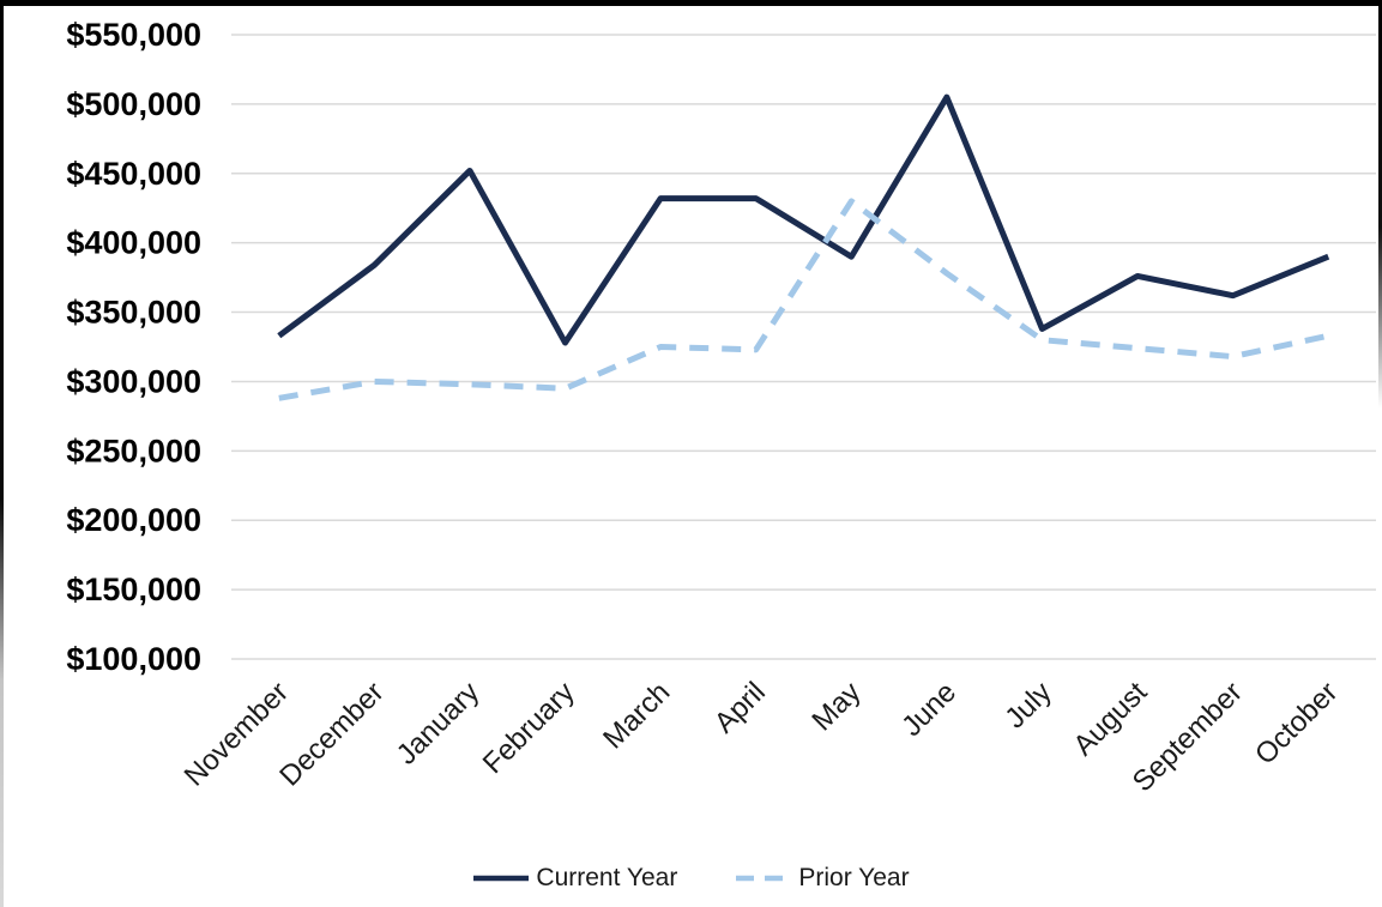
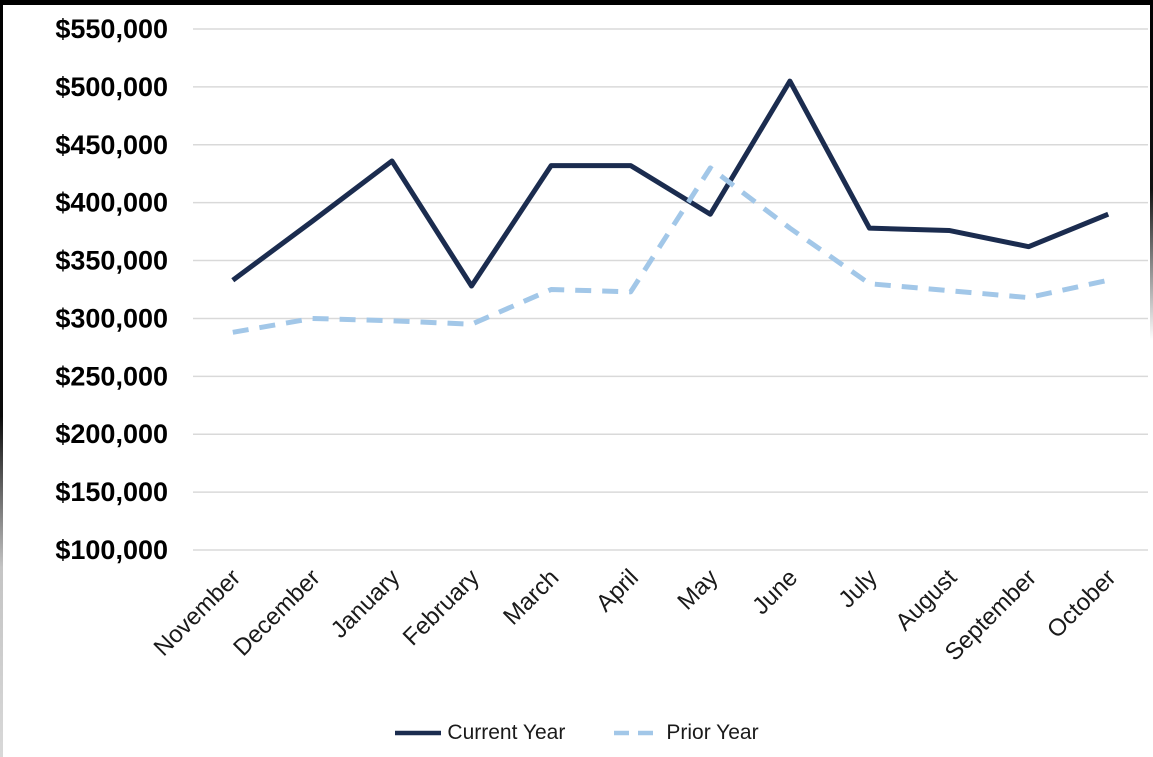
Current Year/January: $452000 -> $436000
Current Year/July: $338000 -> $378000
